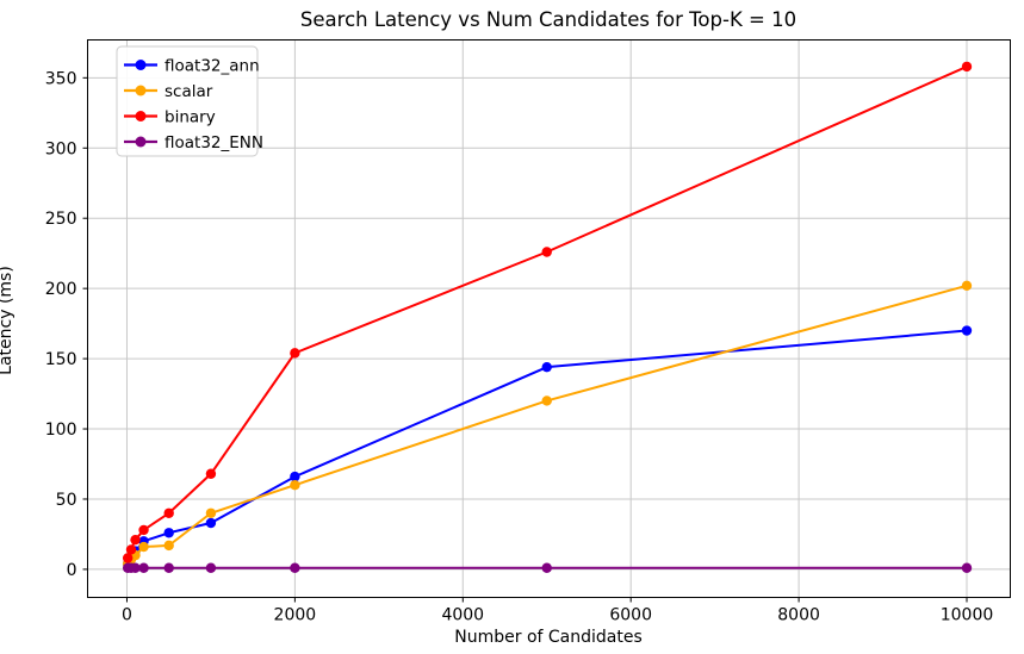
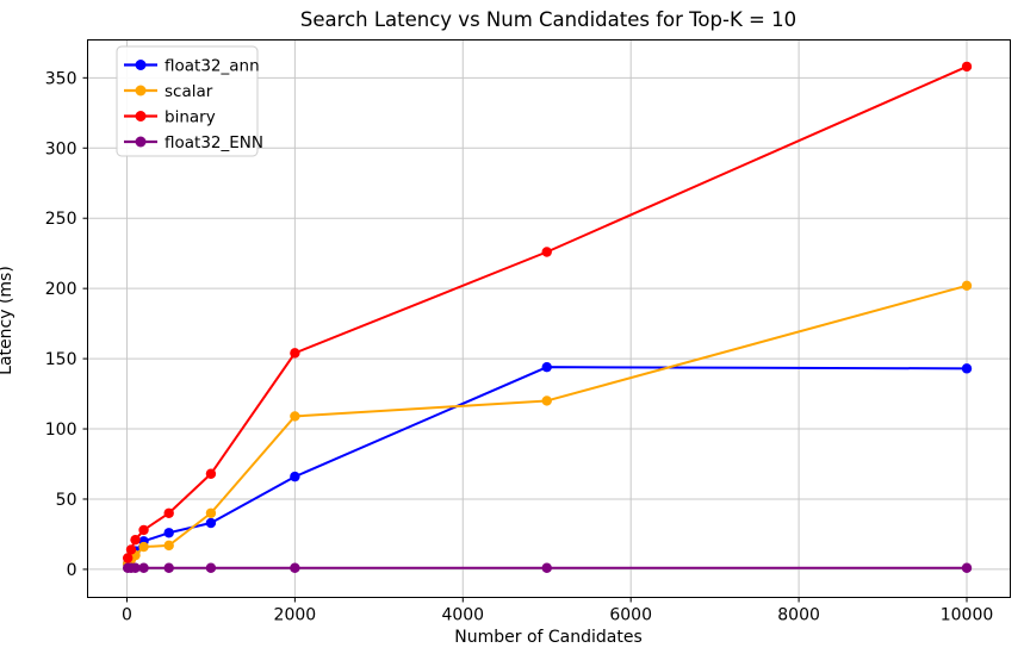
scalar/2000: 60 -> 109
float32_ann/10000: 170 -> 143
